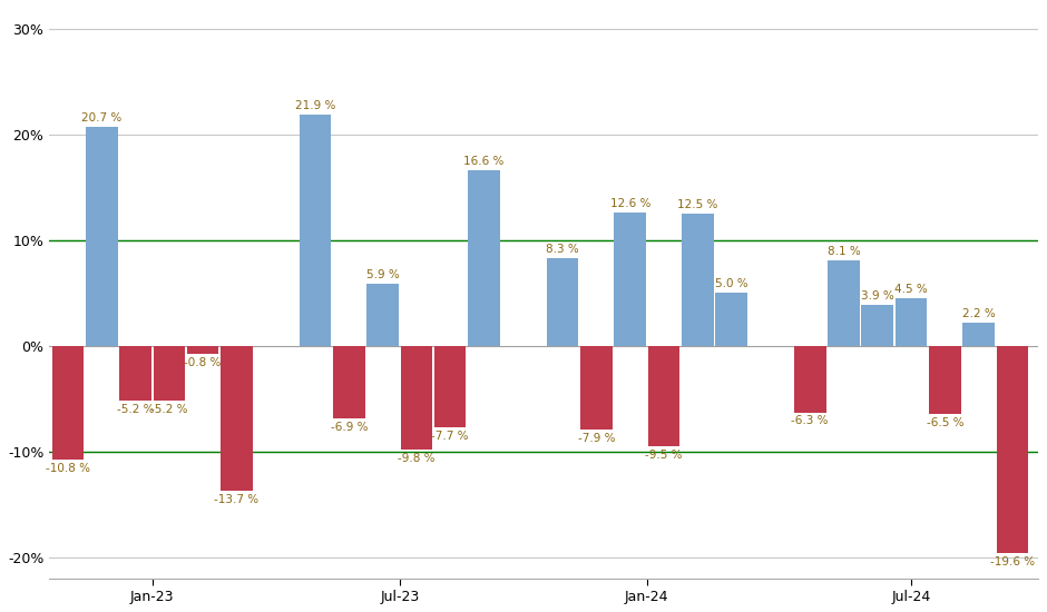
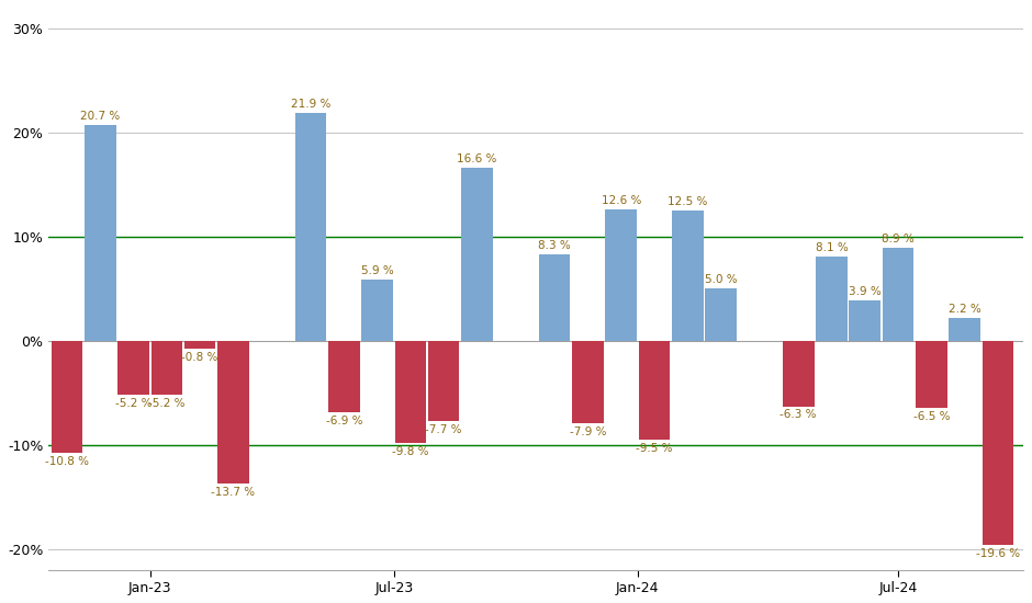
Jul-24: 4.5 -> 8.9
